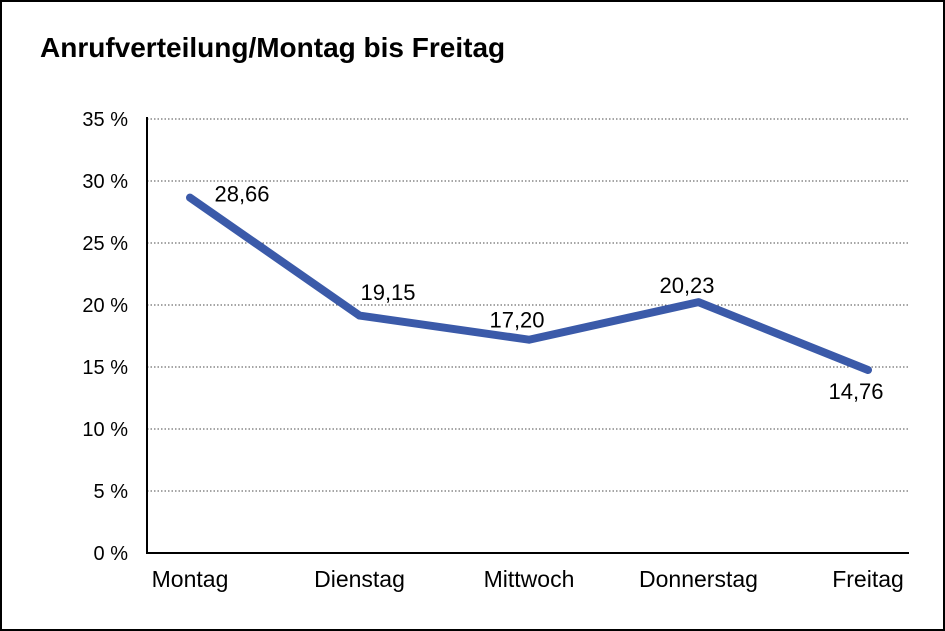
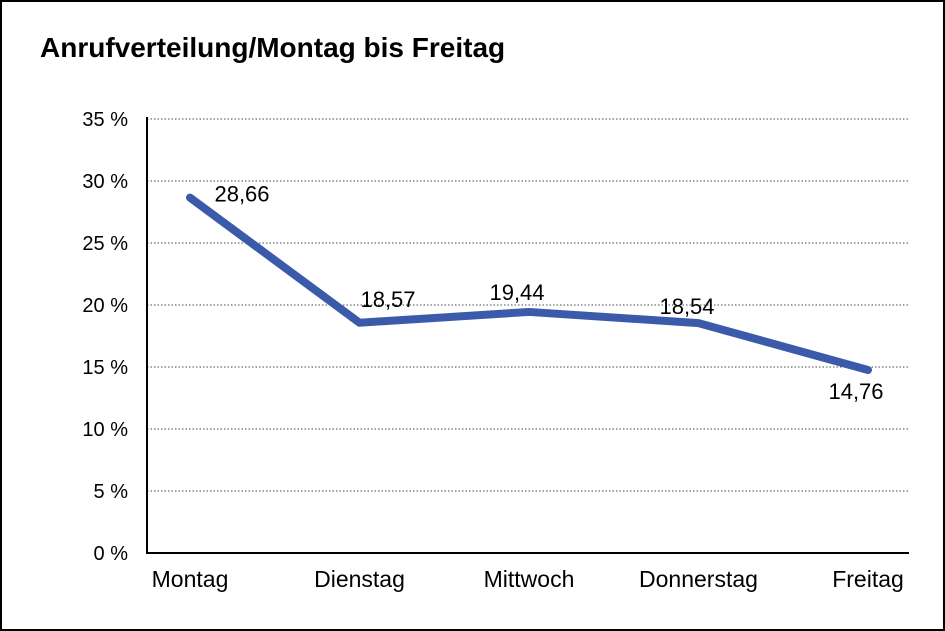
Dienstag: 19,15 -> 18,57
Mittwoch: 17,20 -> 19,44
Donnerstag: 20,23 -> 18,54
